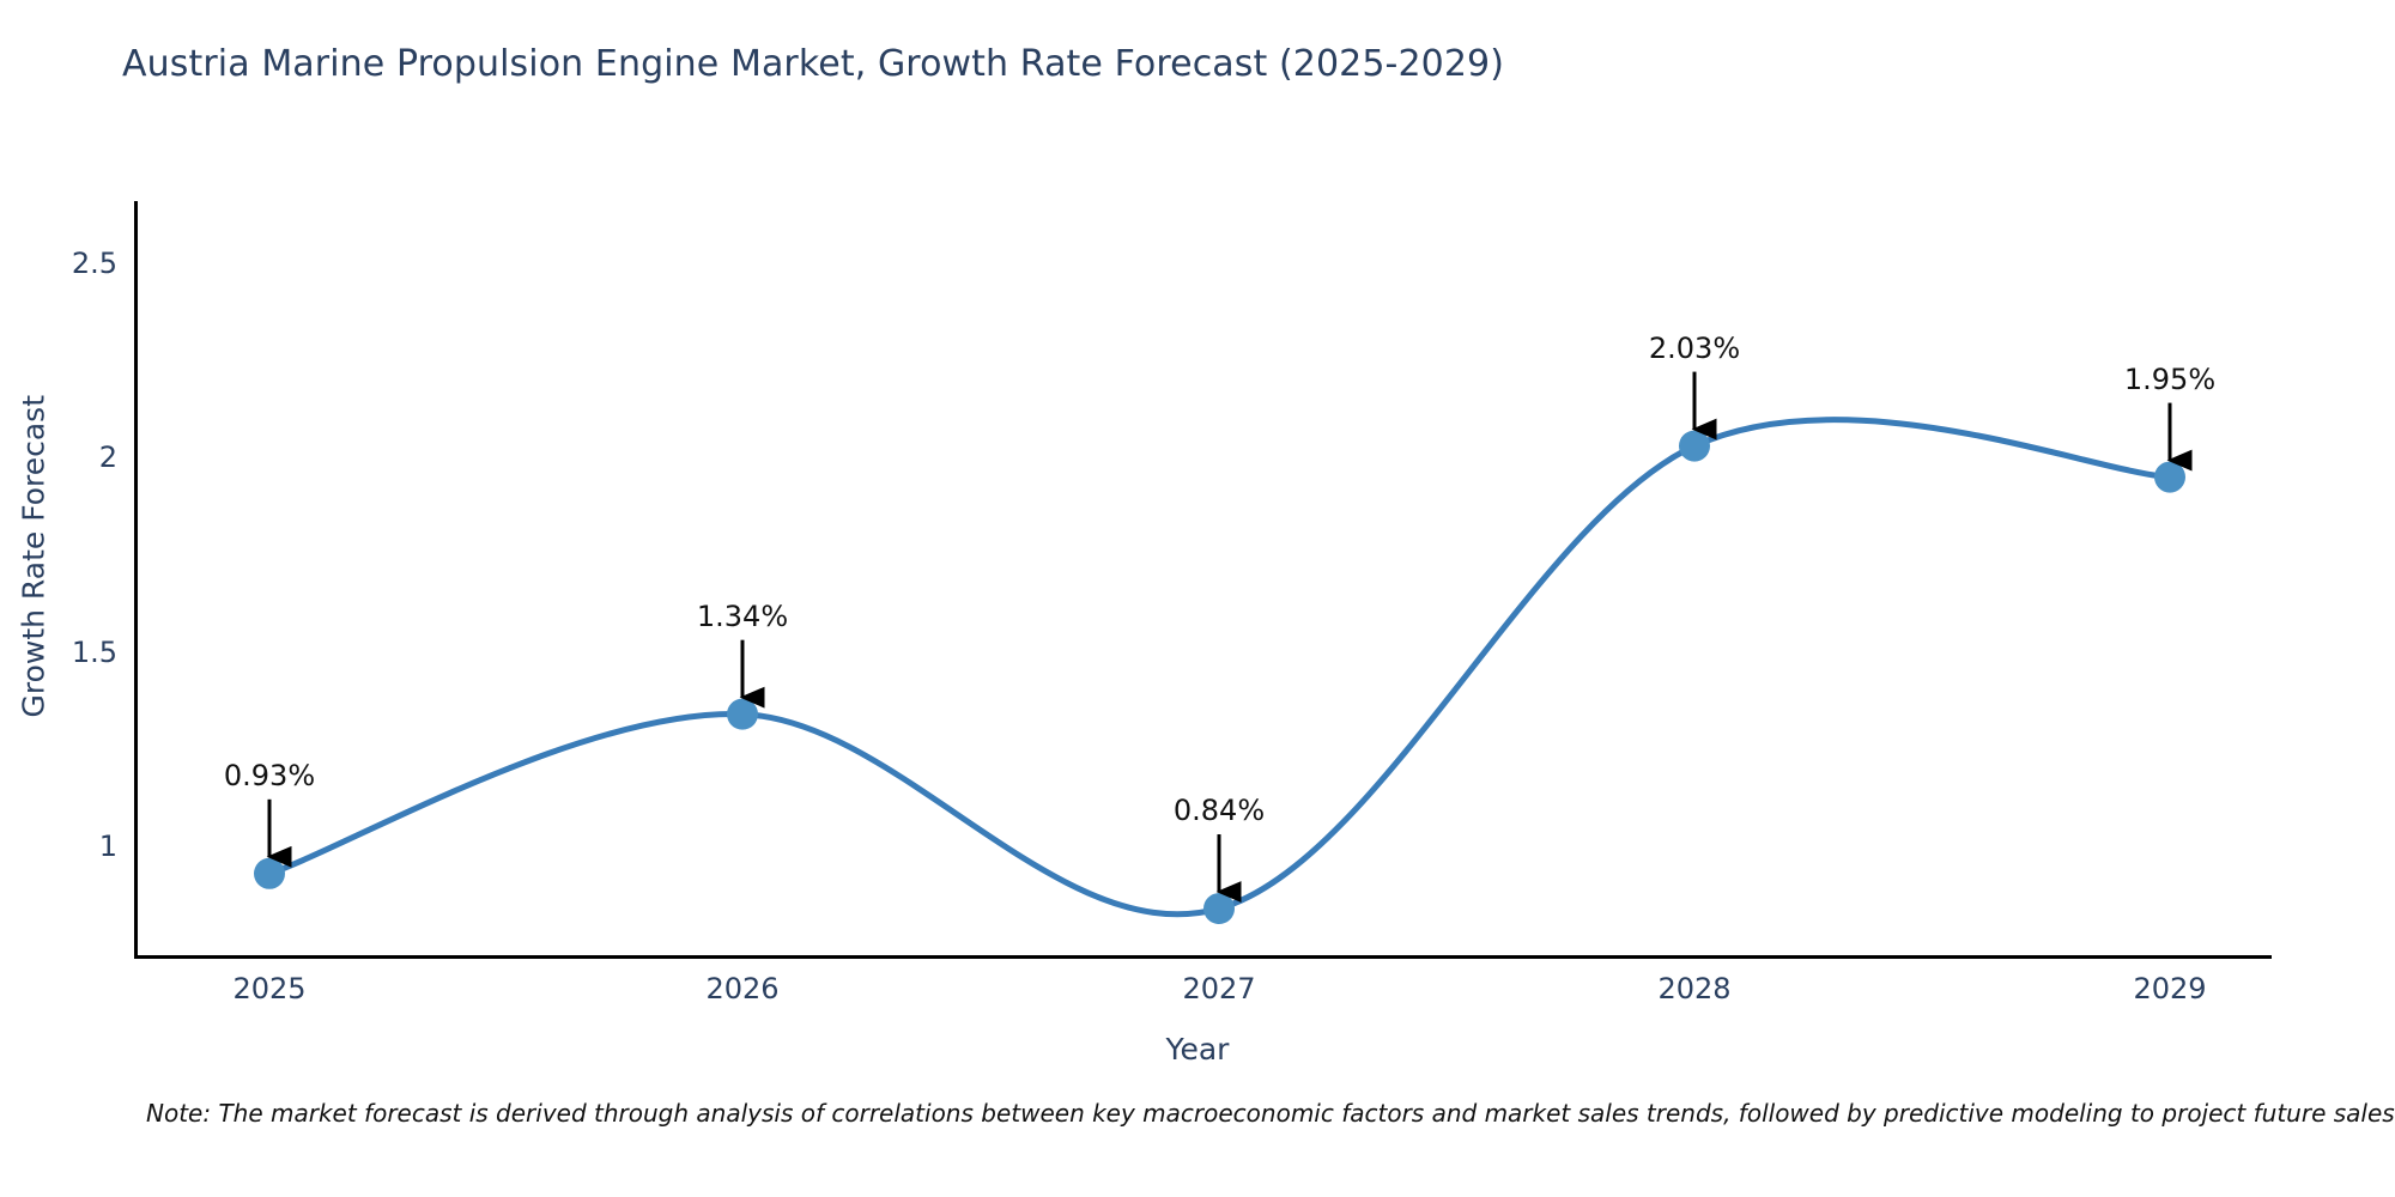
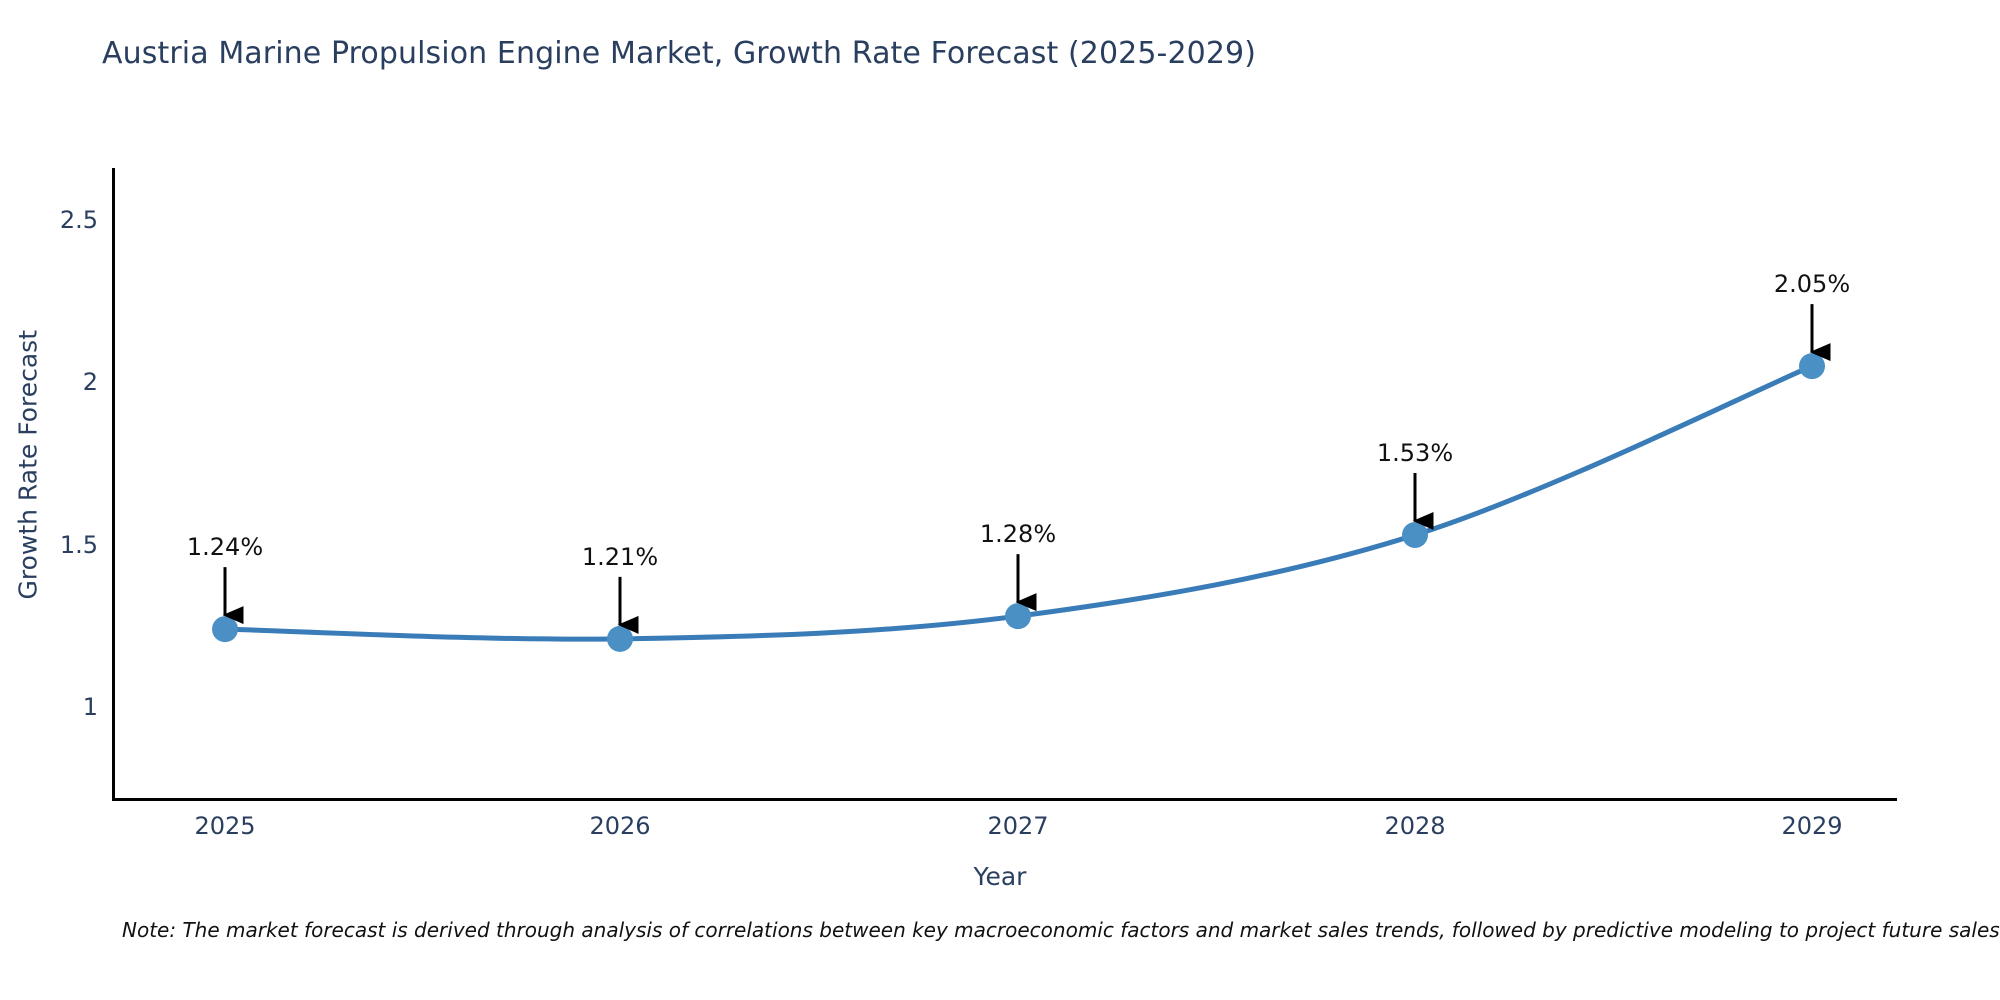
2025: 0.93% -> 1.24%
2026: 1.34% -> 1.21%
2027: 0.84% -> 1.28%
2028: 2.03% -> 1.53%
2029: 1.95% -> 2.05%
